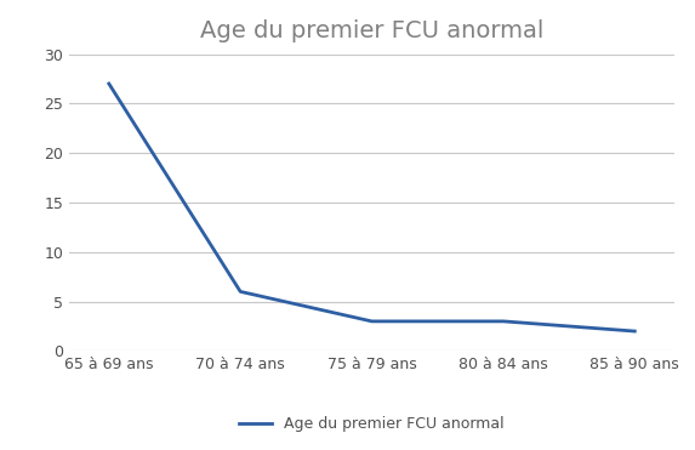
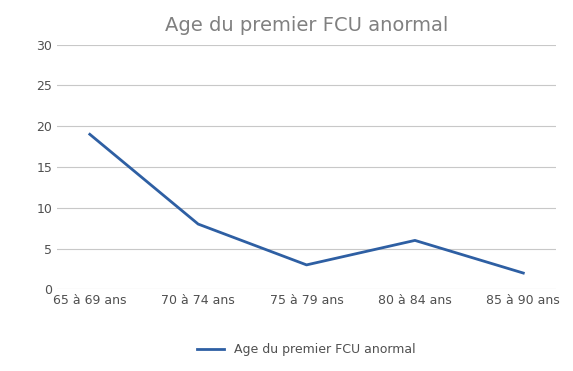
65 à 69 ans: 27 -> 19
70 à 74 ans: 6 -> 8
80 à 84 ans: 3 -> 6
